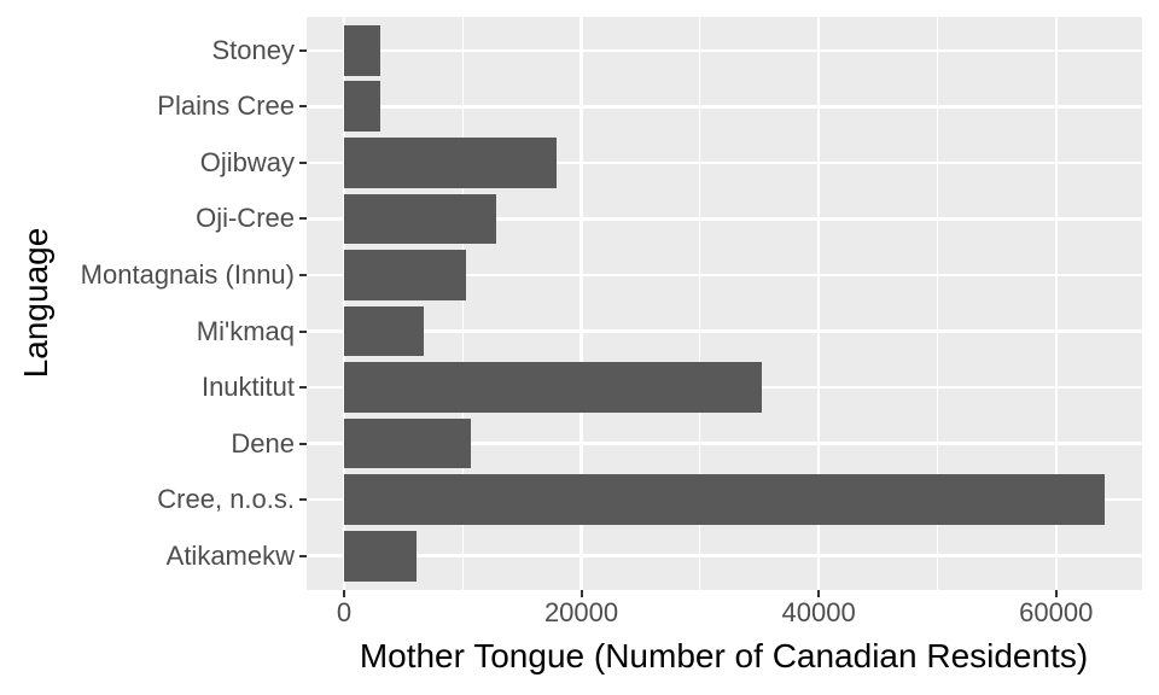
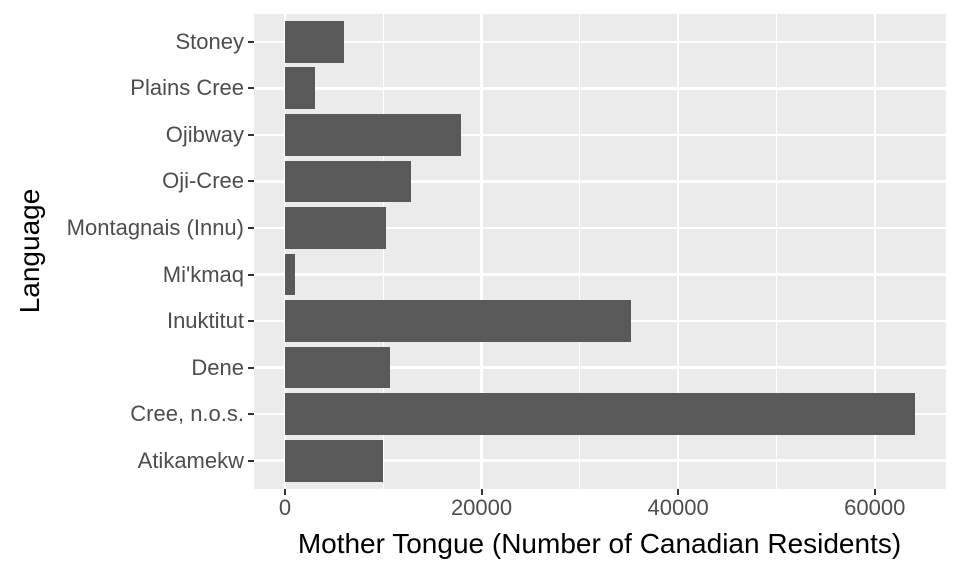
Stoney: 3000 -> 6000
Mi'kmaq: 7000 -> 1000
Atikamekw: 6000 -> 10000
